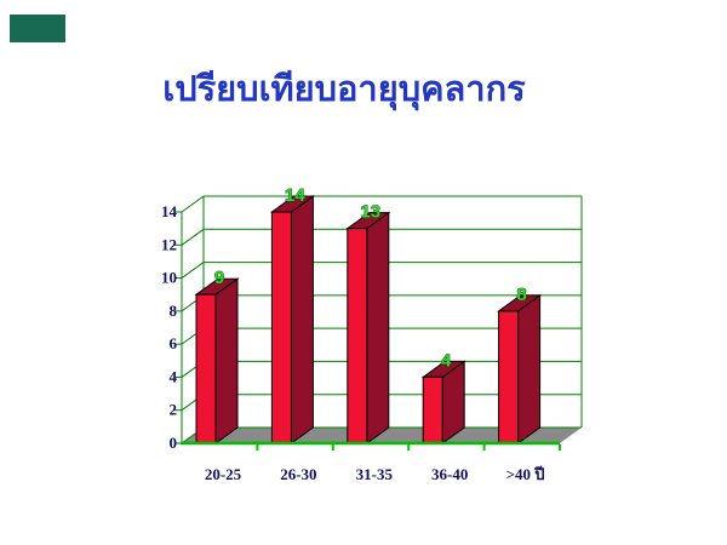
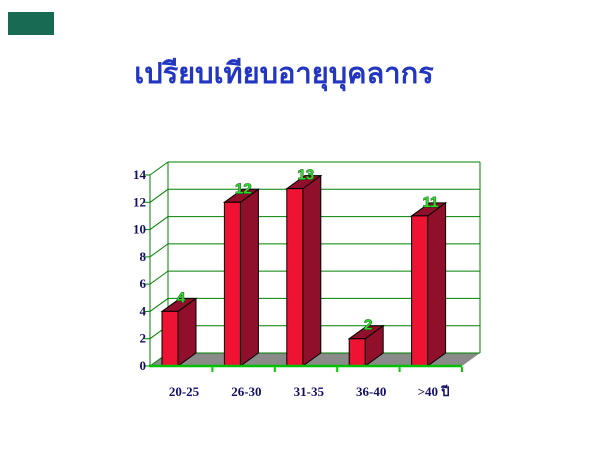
20-25: 9 -> 4
26-30: 14 -> 12
36-40: 4 -> 2
>40 ปี: 8 -> 11
